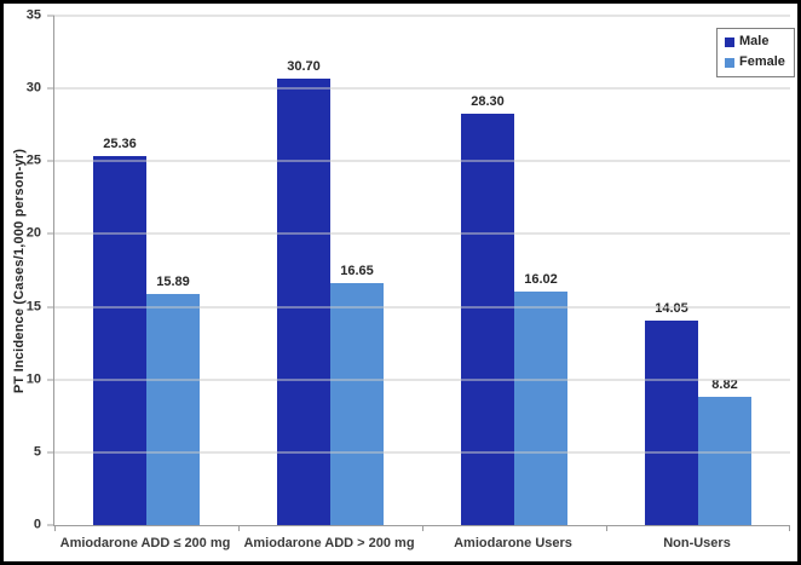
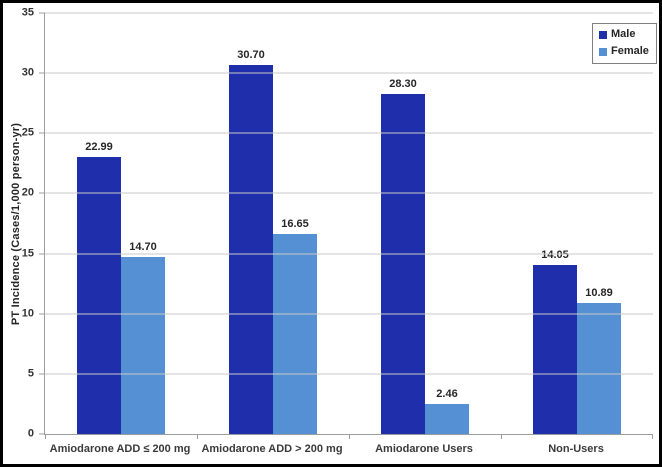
Male/Amiodarone ADD ≤ 200 mg: 25.36 -> 22.99
Female/Amiodarone ADD ≤ 200 mg: 15.89 -> 14.70
Female/Amiodarone Users: 16.02 -> 2.46
Female/Non-Users: 8.82 -> 10.89
